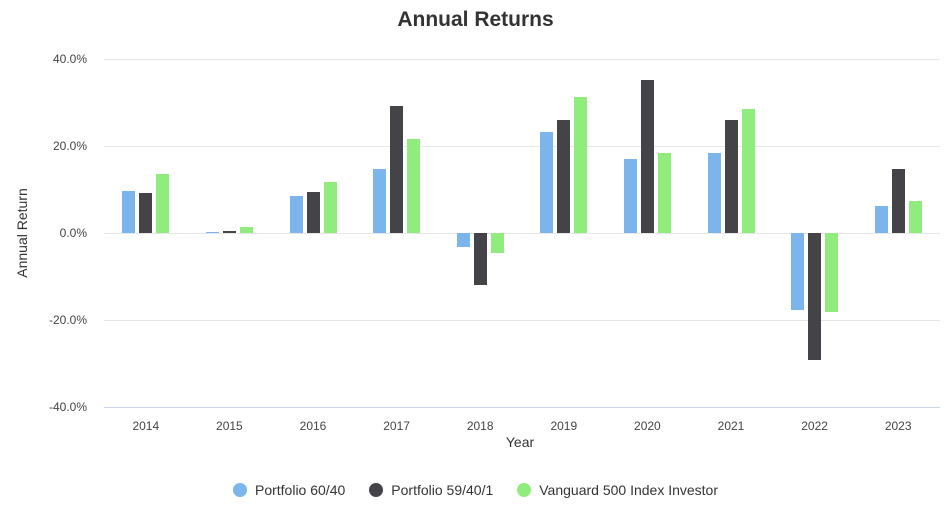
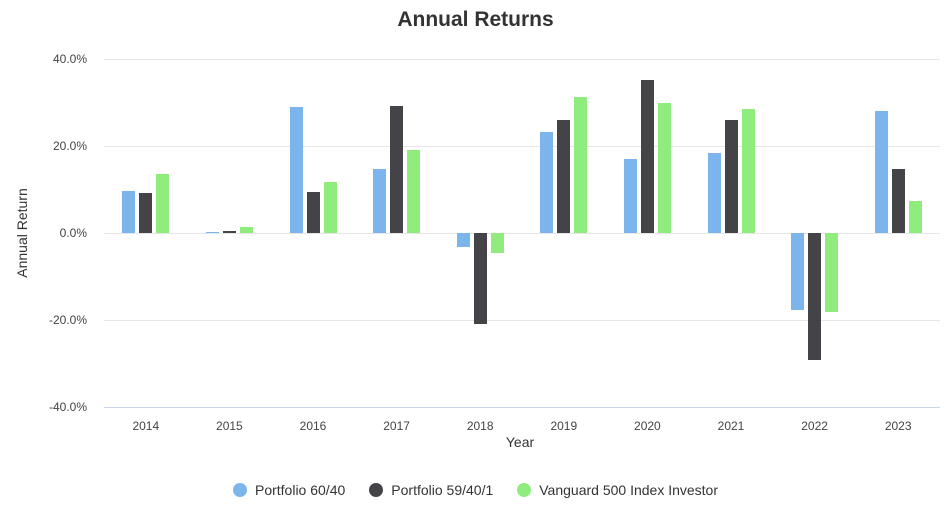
Portfolio 60/40/2016: 8% -> 29%
Vanguard 500 Index Investor/2017: 22% -> 19%
Portfolio 59/40/1/2018: -12% -> -21%
Vanguard 500 Index Investor/2020: 18% -> 30%
Portfolio 60/40/2023: 6% -> 28%
